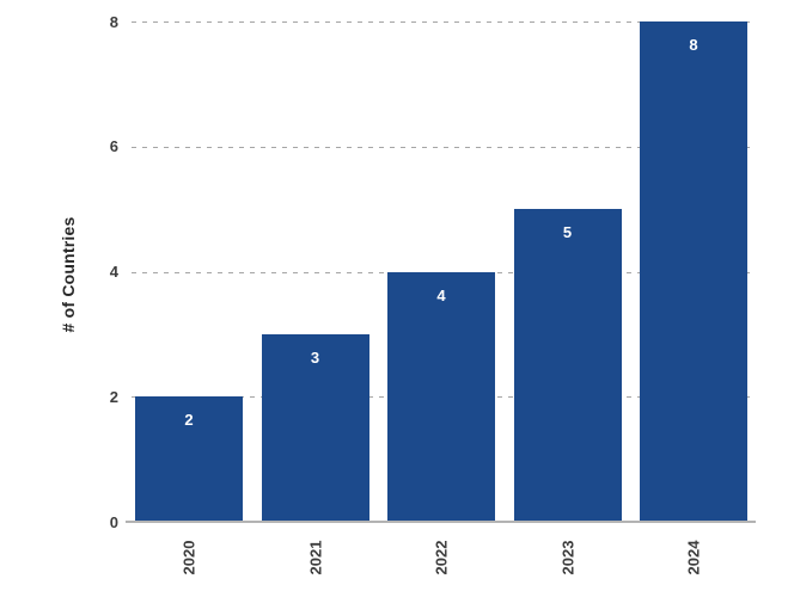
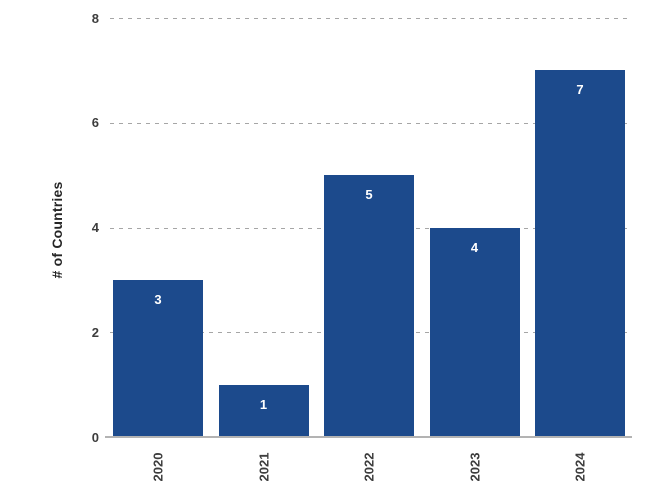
2020: 2 -> 3
2021: 3 -> 1
2022: 4 -> 5
2023: 5 -> 4
2024: 8 -> 7
